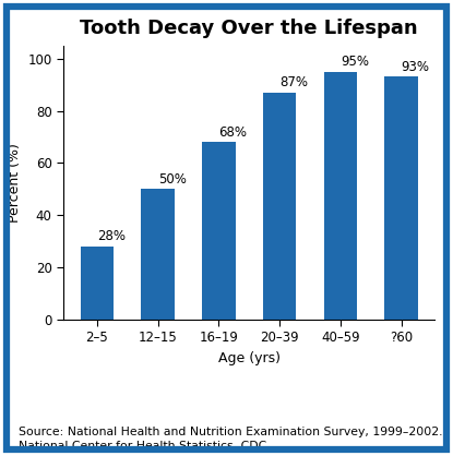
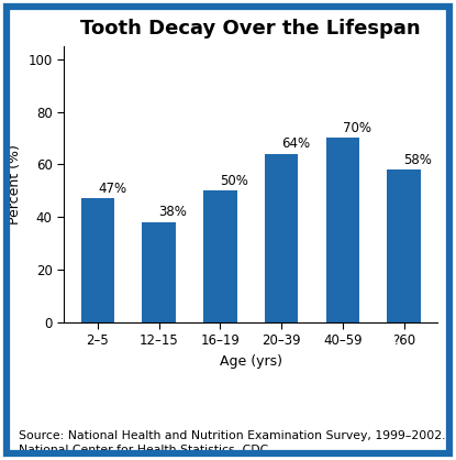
2–5: 28% -> 47%
12–15: 50% -> 38%
16–19: 68% -> 50%
20–39: 87% -> 64%
40–59: 95% -> 70%
?60: 93% -> 58%
